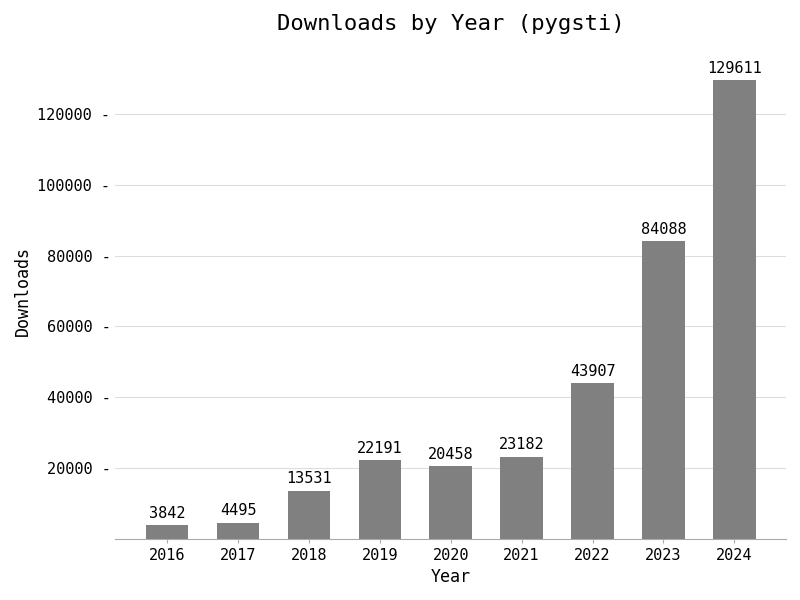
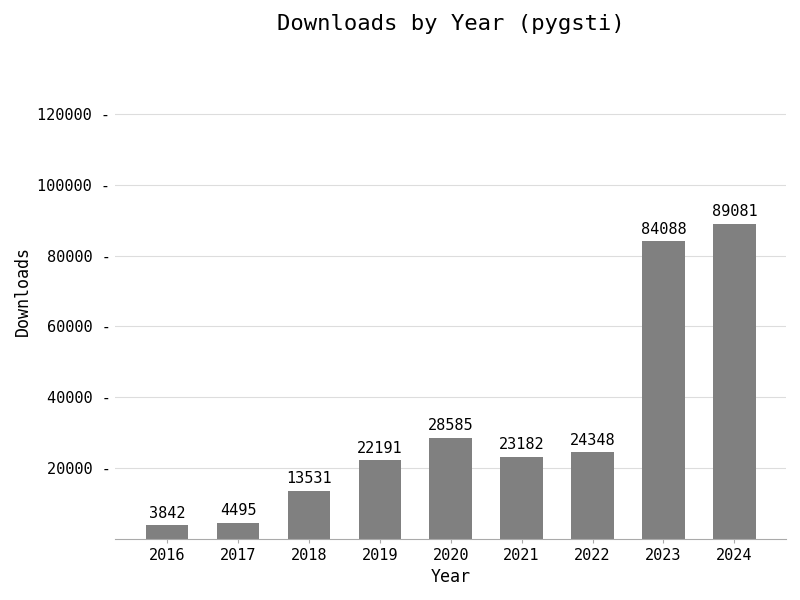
2020: 20458 -> 28585
2022: 43907 -> 24348
2024: 129611 -> 89081
